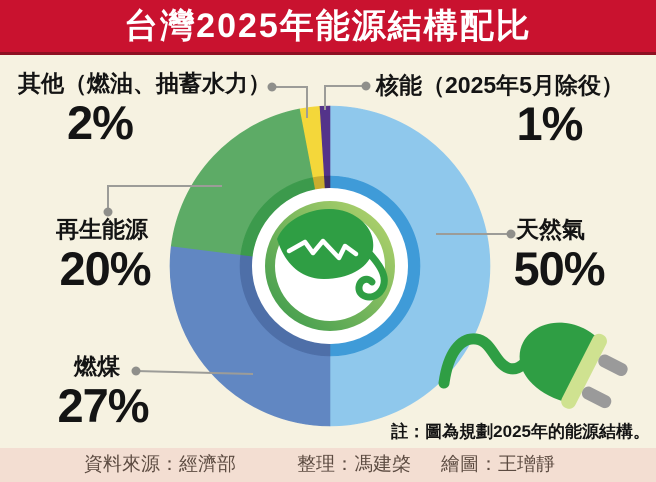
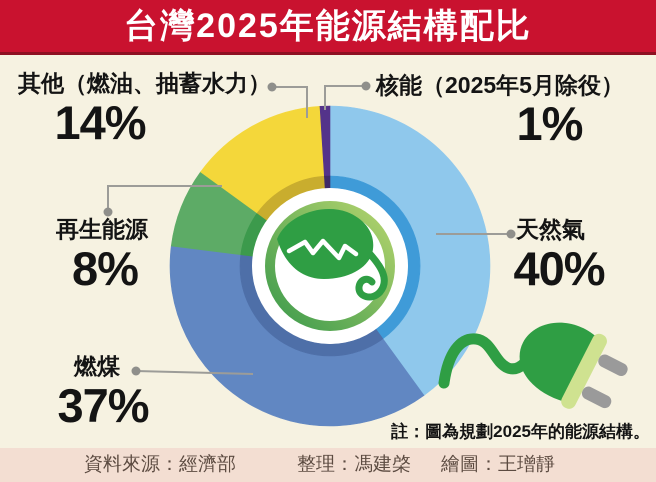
天然氣: 50% -> 40%
燃煤: 27% -> 37%
再生能源: 20% -> 8%
其他（燃油、抽蓄水力）: 2% -> 14%
